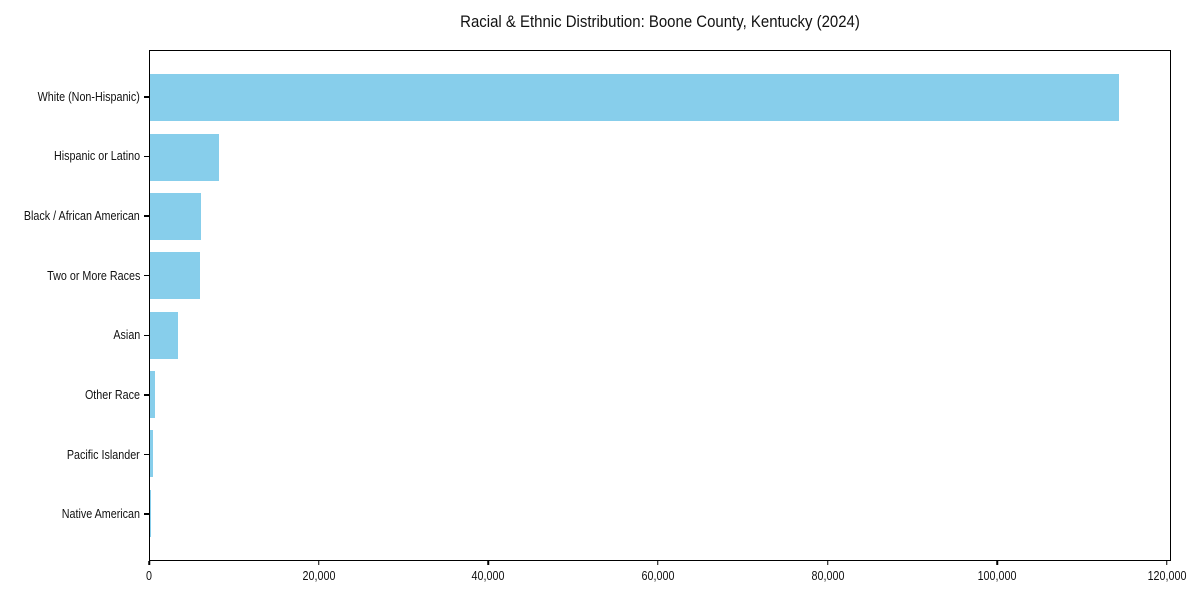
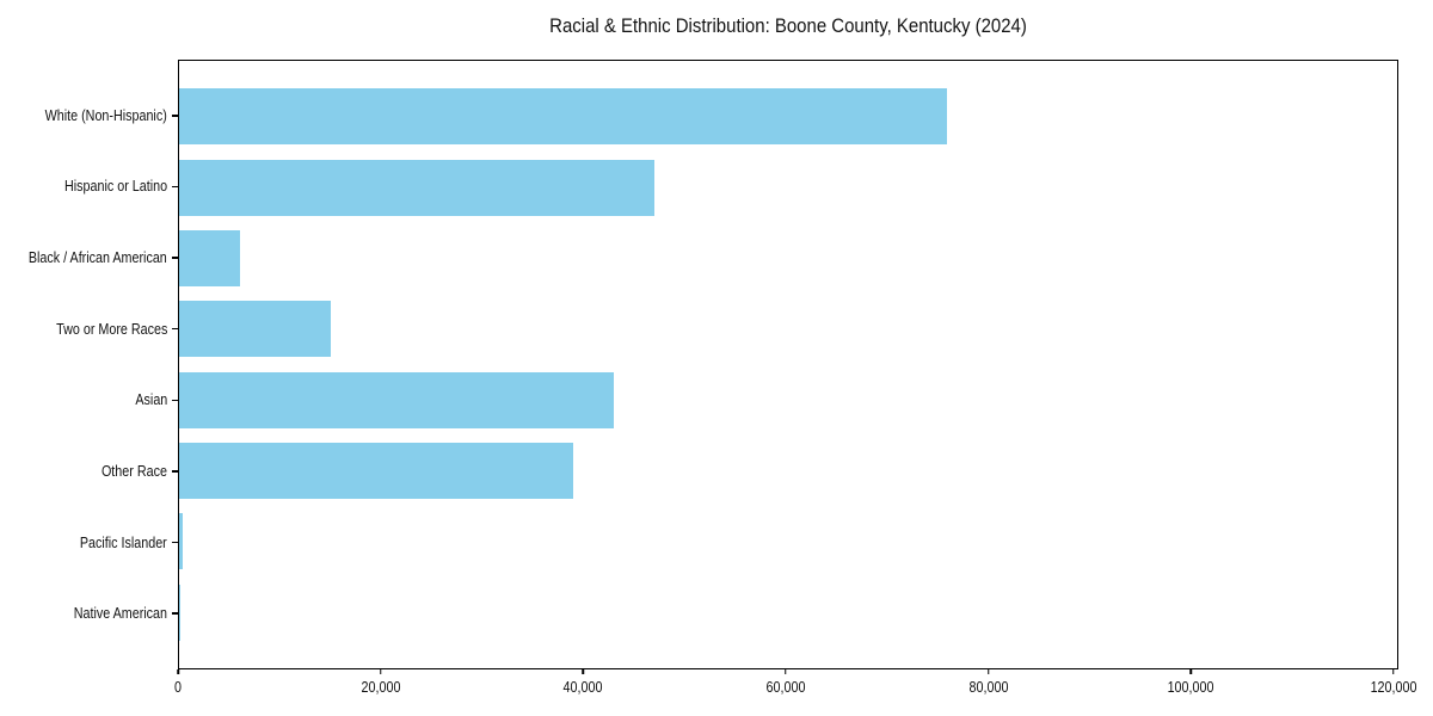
White (Non-Hispanic): 114000 -> 76000
Hispanic or Latino: 8000 -> 47000
Two or More Races: 6000 -> 15000
Asian: 3000 -> 43000
Other Race: 1000 -> 39000
